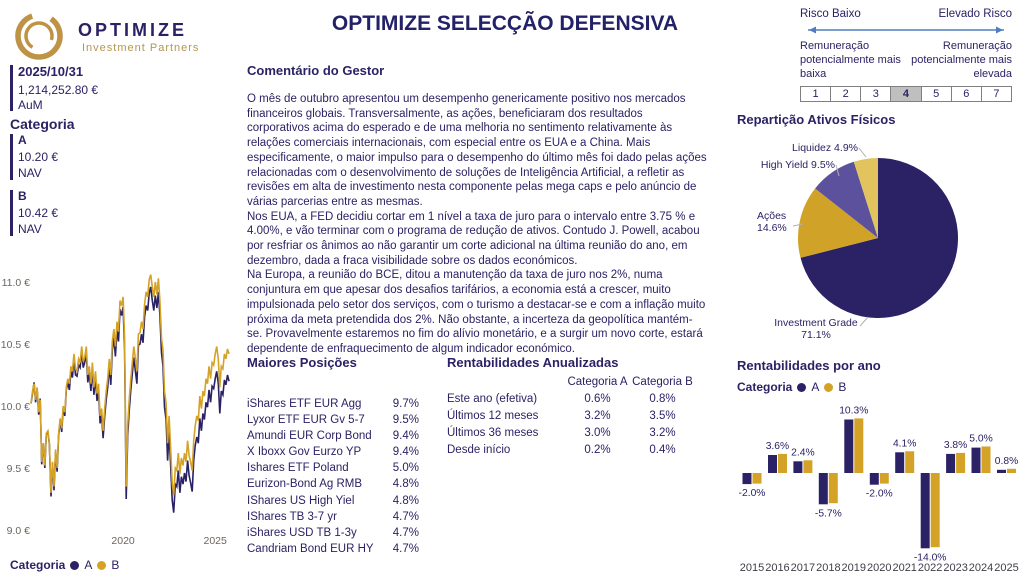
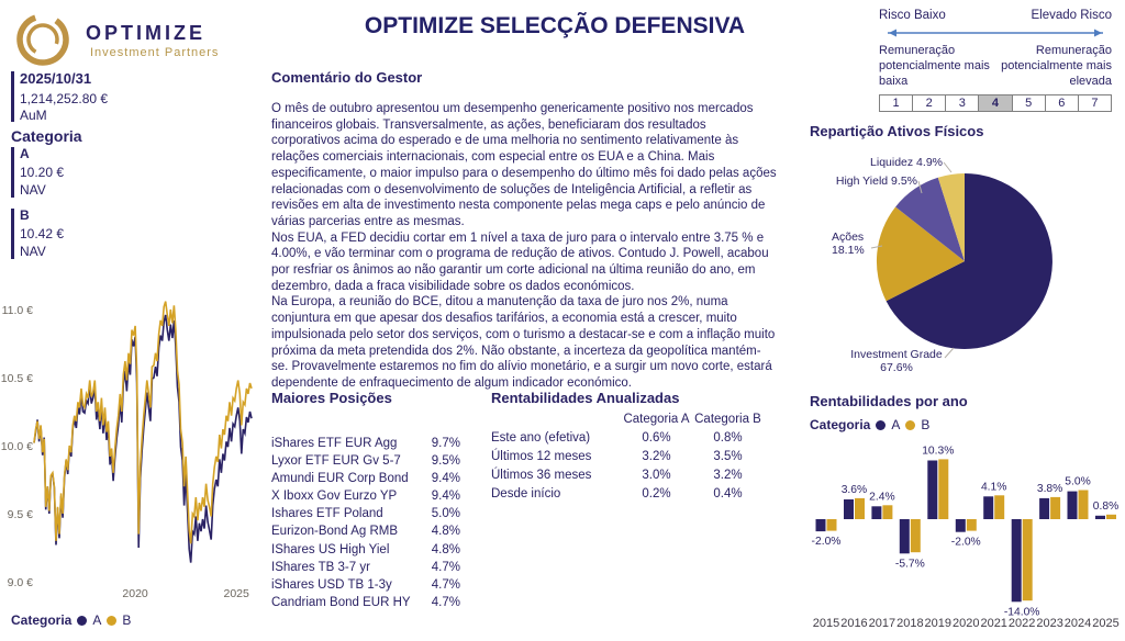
Repartição Ativos Físicos/Investment Grade: 71.1% -> 67.6%
Repartição Ativos Físicos/Ações: 14.6% -> 18.1%
